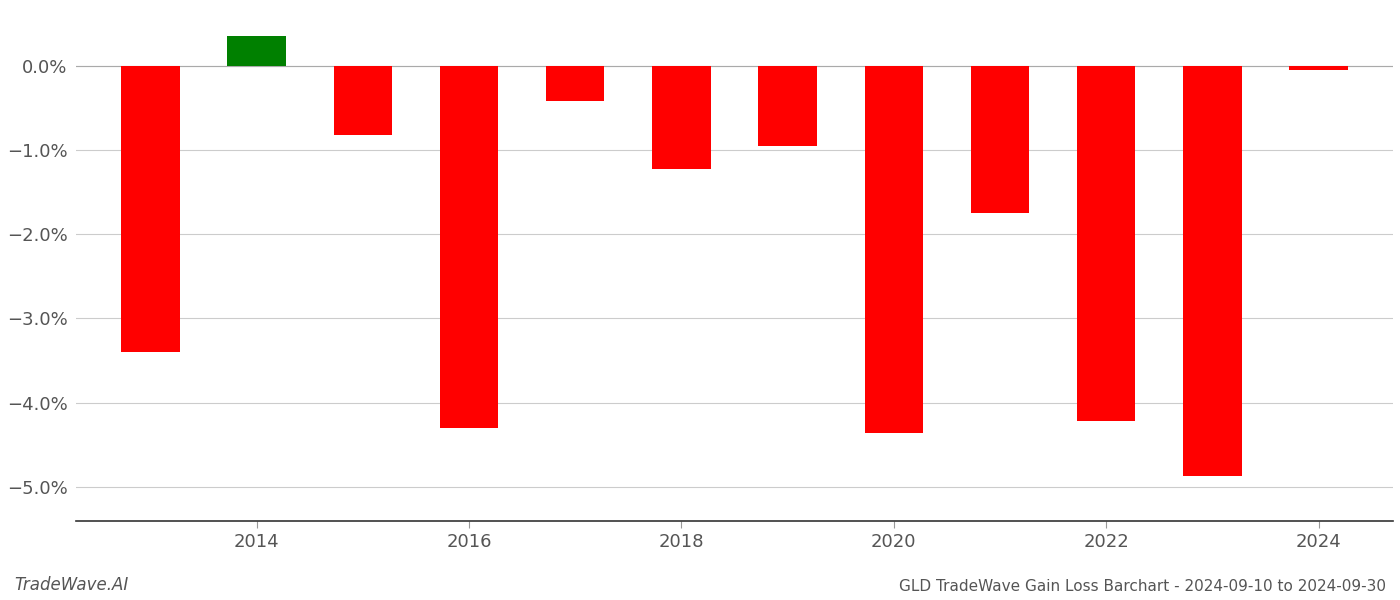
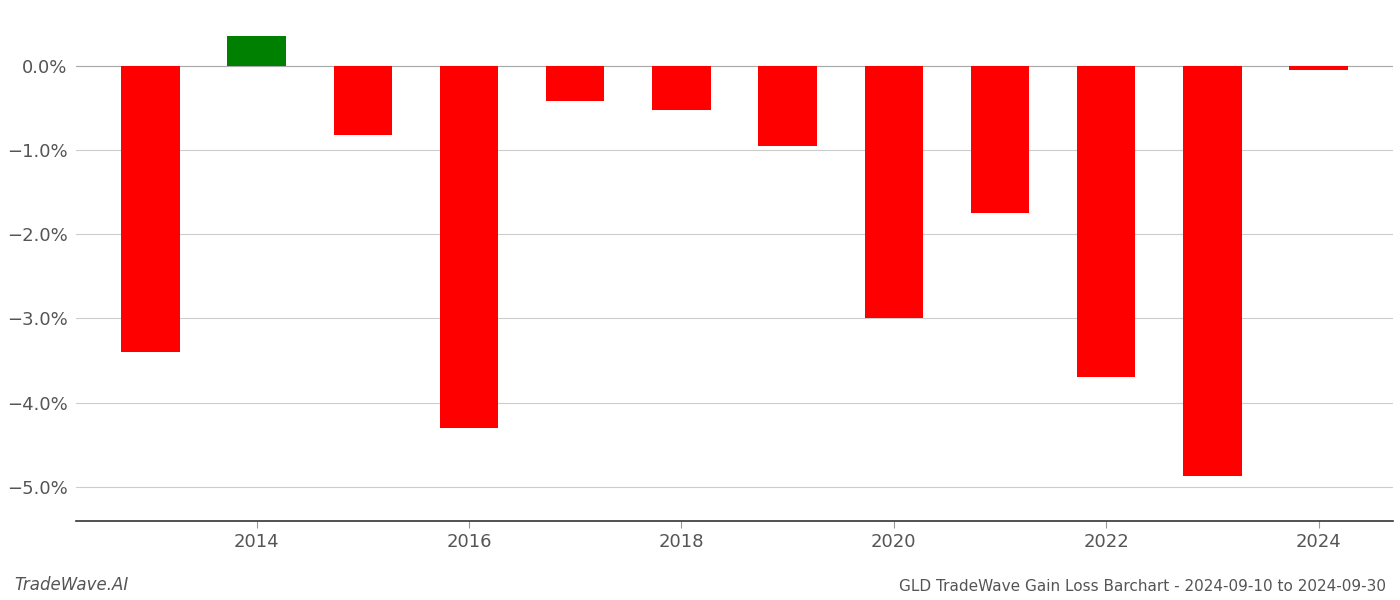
2018: -1.22% -> -0.52%
2020: -4.36% -> -3.00%
2022: -4.22% -> -3.70%
